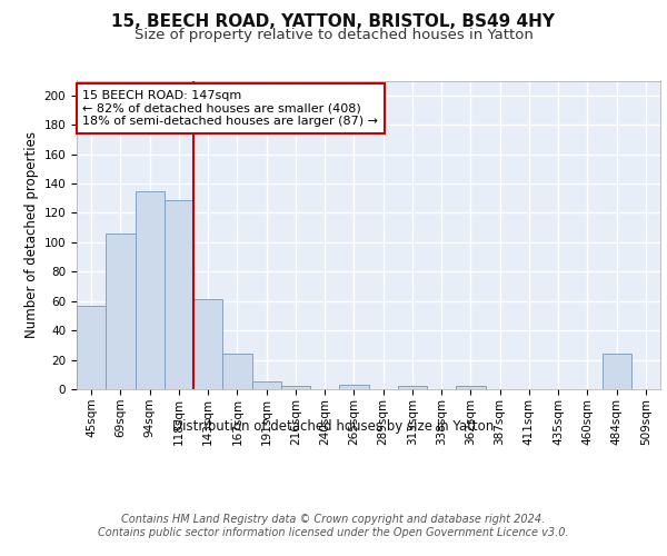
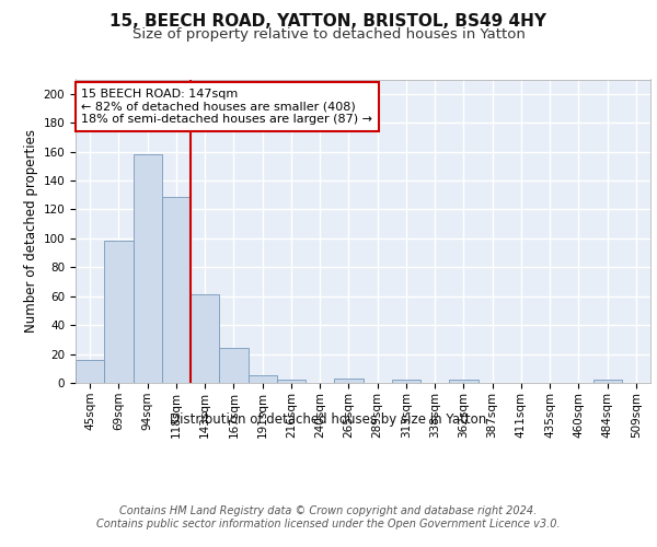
45sqm: 57 -> 16
69sqm: 106 -> 98
94sqm: 135 -> 158
484sqm: 24 -> 2
